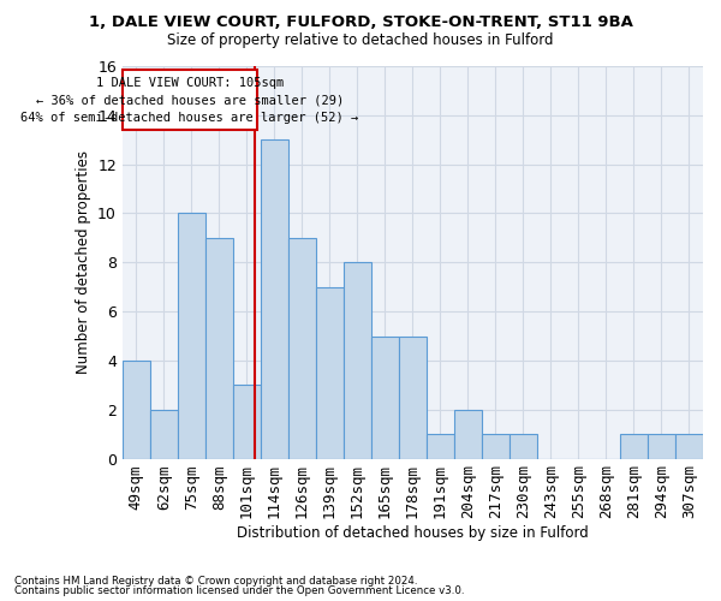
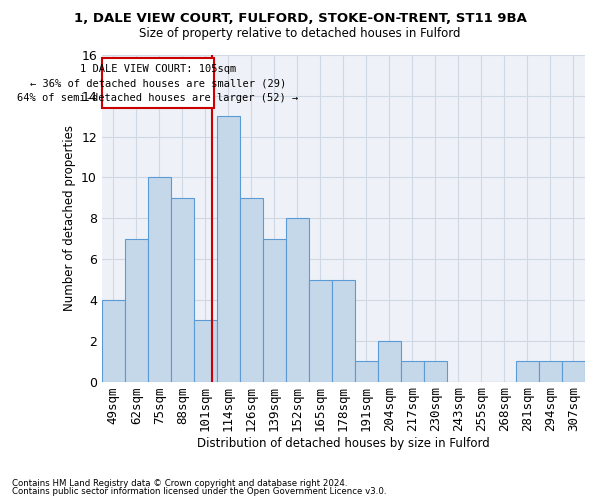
62sqm: 2 -> 7
